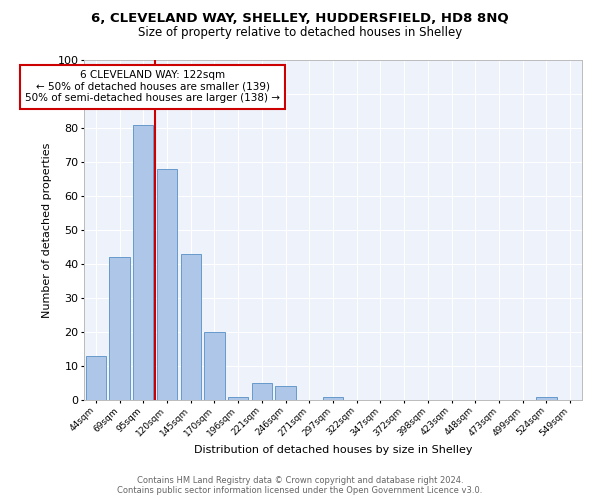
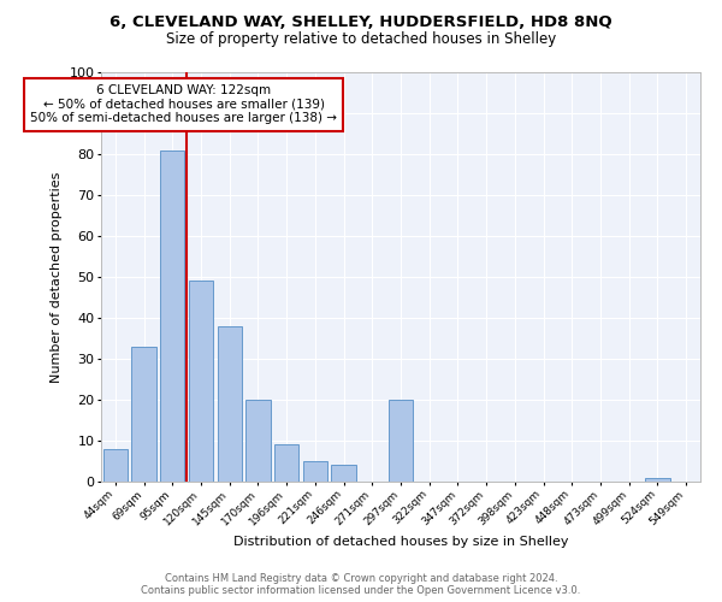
44sqm: 13 -> 8
69sqm: 42 -> 33
120sqm: 68 -> 49
145sqm: 43 -> 38
196sqm: 1 -> 9
297sqm: 1 -> 20
